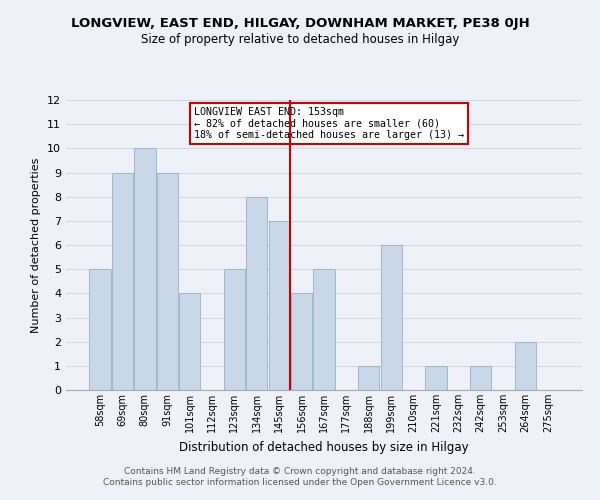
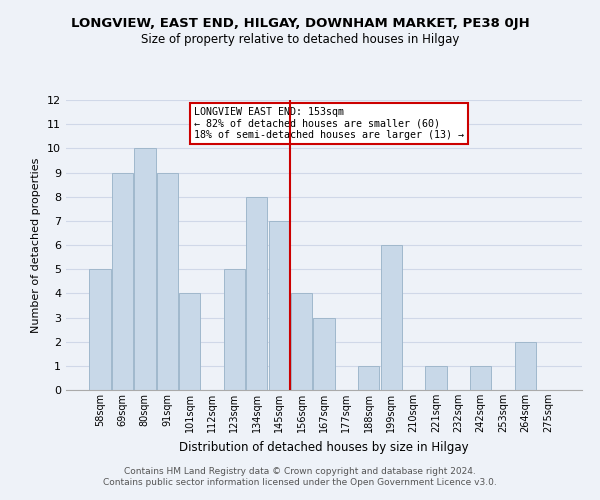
167sqm: 5 -> 3
